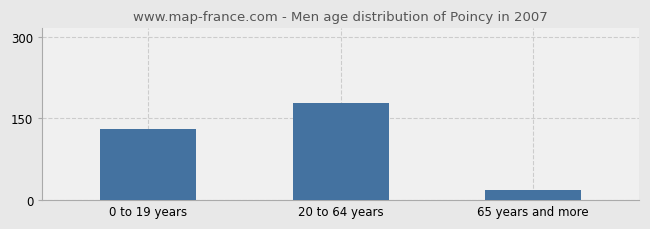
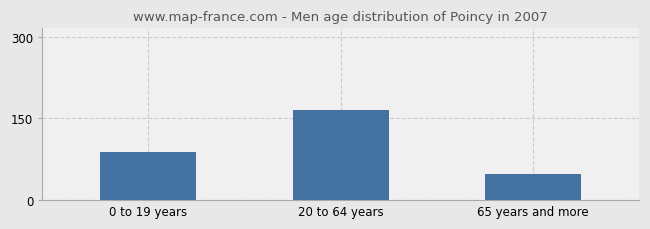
0 to 19 years: 130 -> 88
20 to 64 years: 178 -> 166
65 years and more: 18 -> 48
